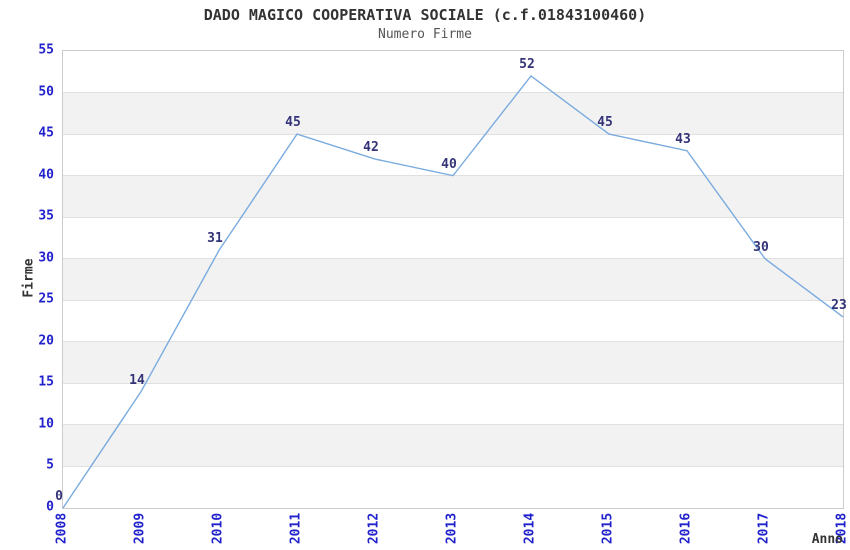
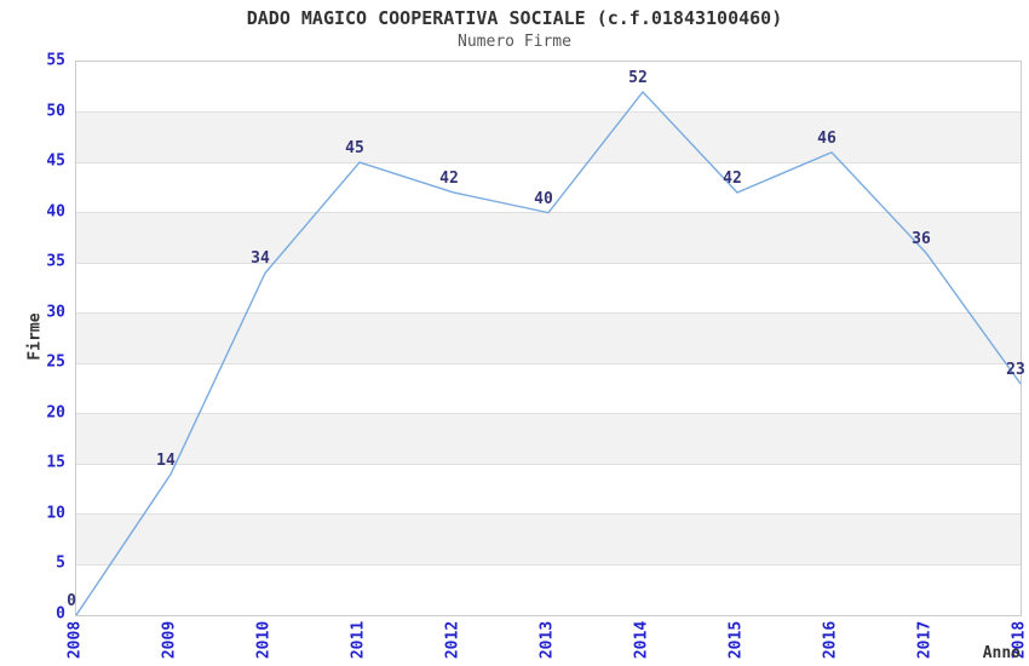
2010: 31 -> 34
2015: 45 -> 42
2016: 43 -> 46
2017: 30 -> 36
